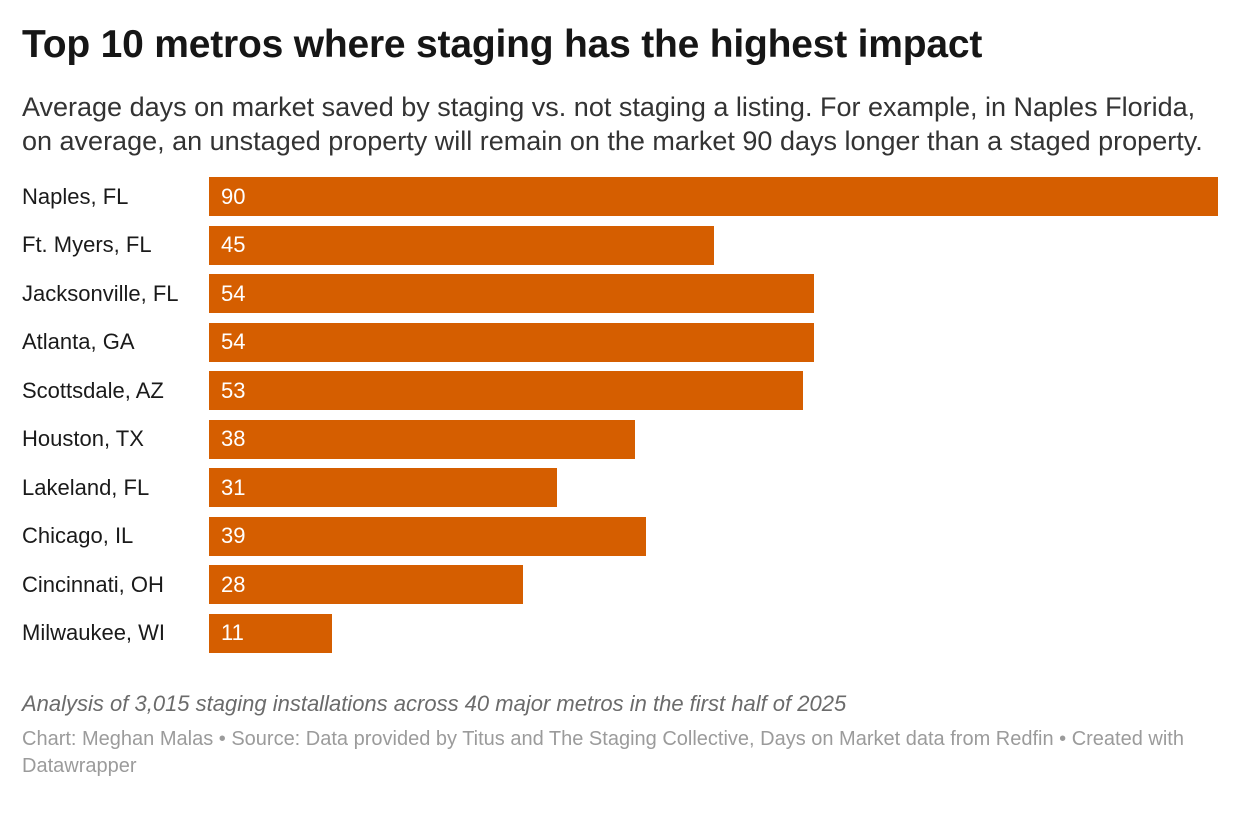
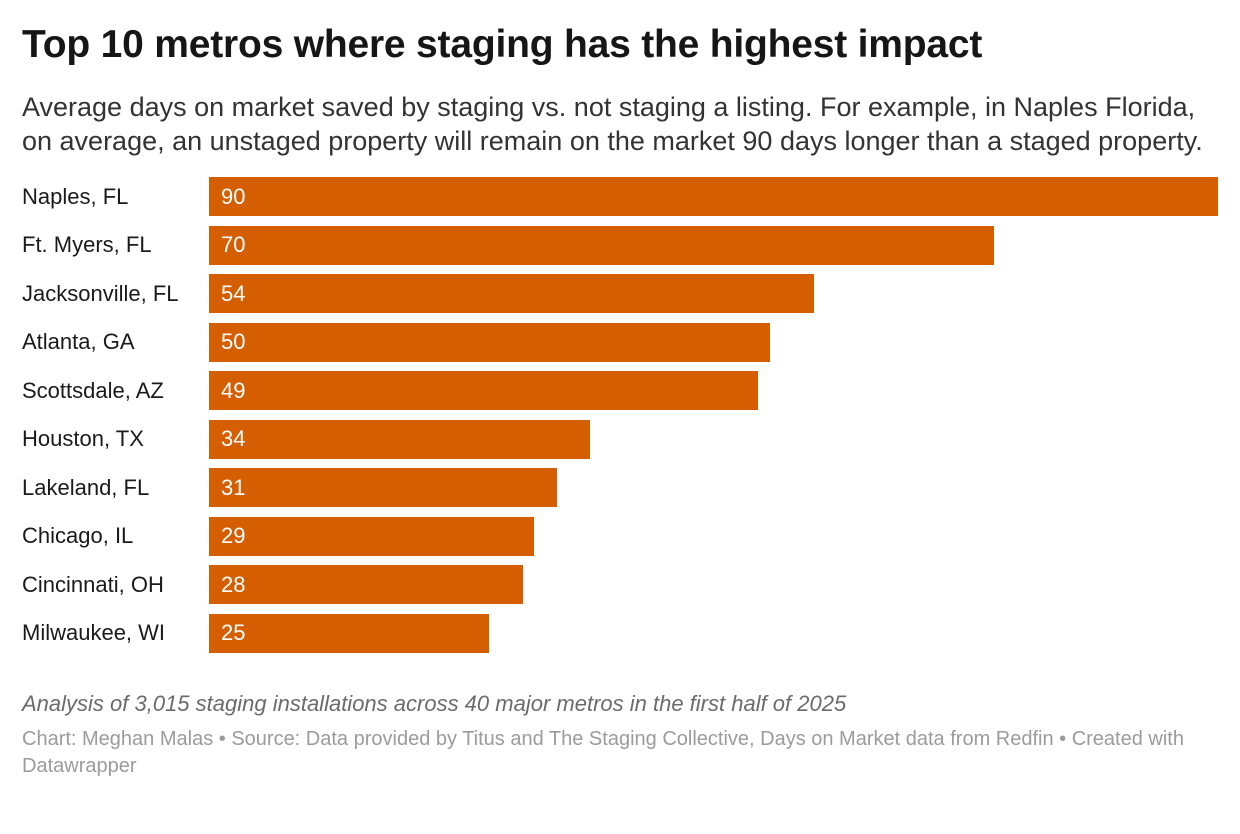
Ft. Myers, FL: 45 -> 70
Atlanta, GA: 54 -> 50
Scottsdale, AZ: 53 -> 49
Houston, TX: 38 -> 34
Chicago, IL: 39 -> 29
Milwaukee, WI: 11 -> 25
